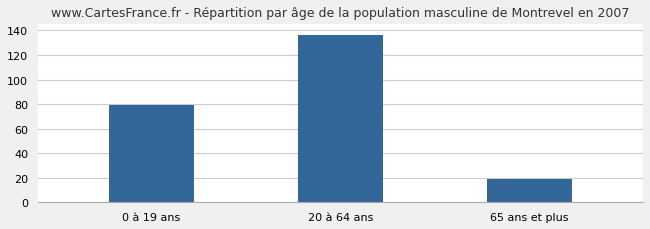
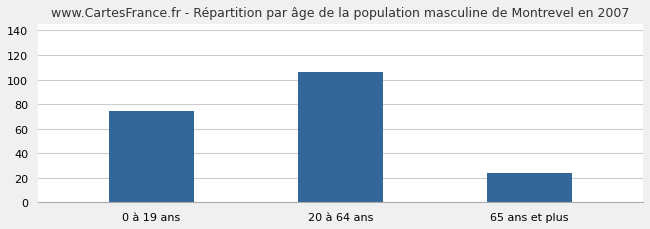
0 à 19 ans: 79 -> 74
20 à 64 ans: 136 -> 106
65 ans et plus: 19 -> 24
